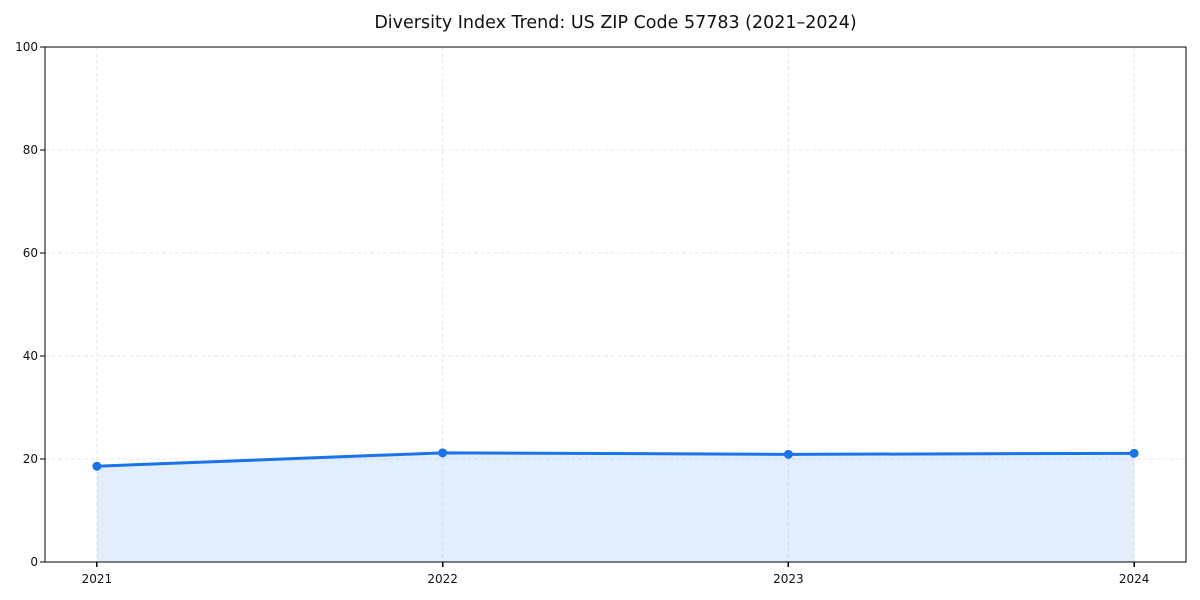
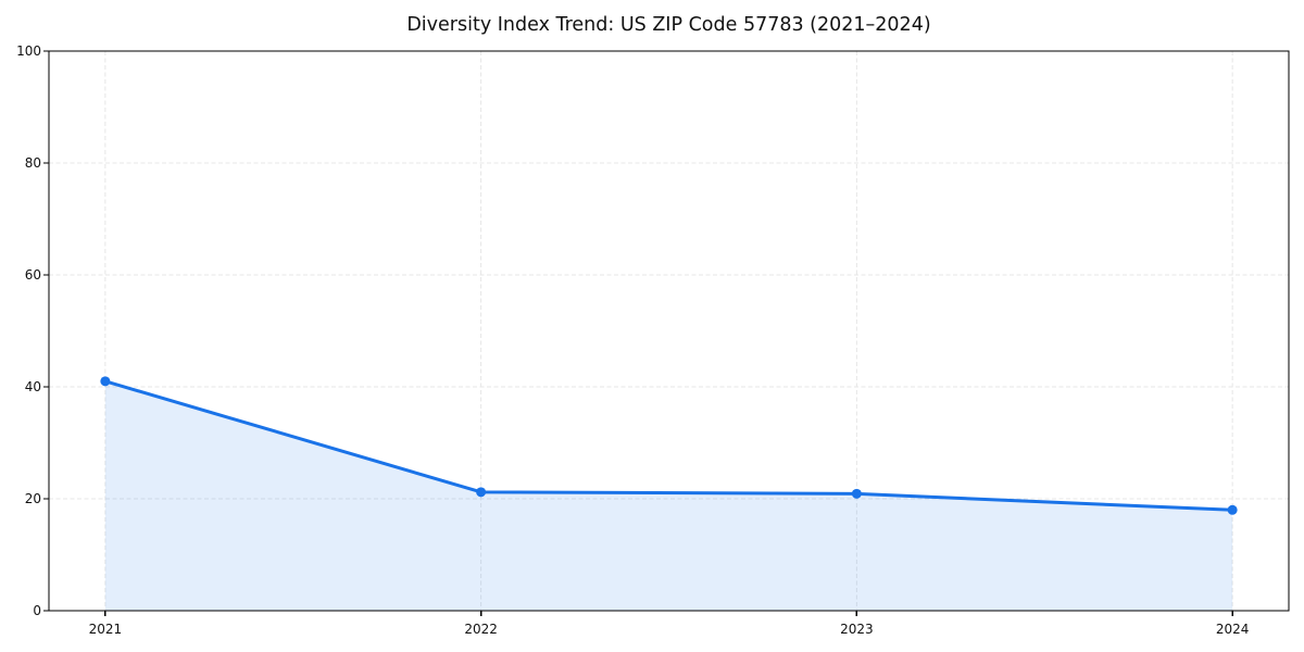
2021: 19 -> 41
2024: 21 -> 18
